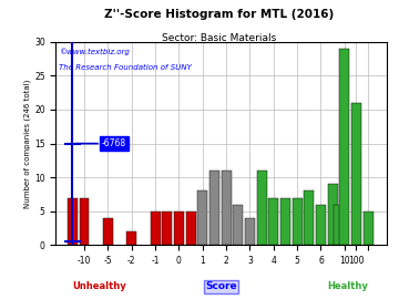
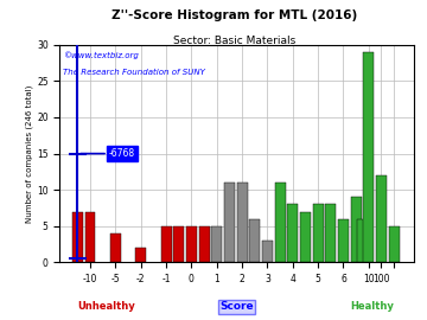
1: 8 -> 5
3: 4 -> 3
4: 7 -> 8
5: 7 -> 8
100: 21 -> 12
